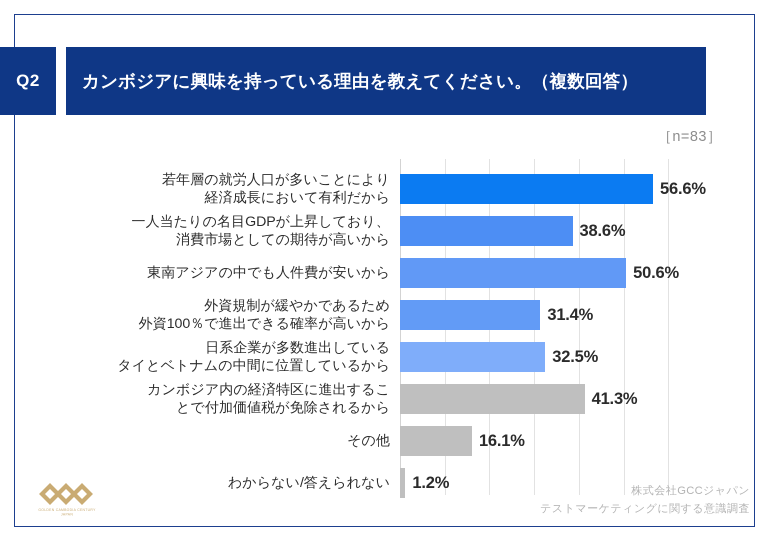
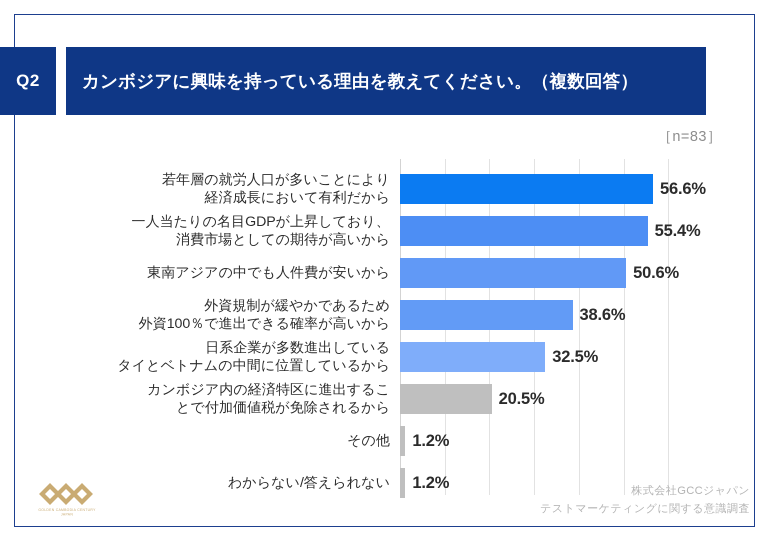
一人当たりの名目GDPが上昇しており、 消費市場としての期待が高いから: 38.6% -> 55.4%
外資規制が緩やかであるため 外資100％で進出できる確率が高いから: 31.4% -> 38.6%
カンボジア内の経済特区に進出するこ とで付加価値税が免除されるから: 41.3% -> 20.5%
その他: 16.1% -> 1.2%
